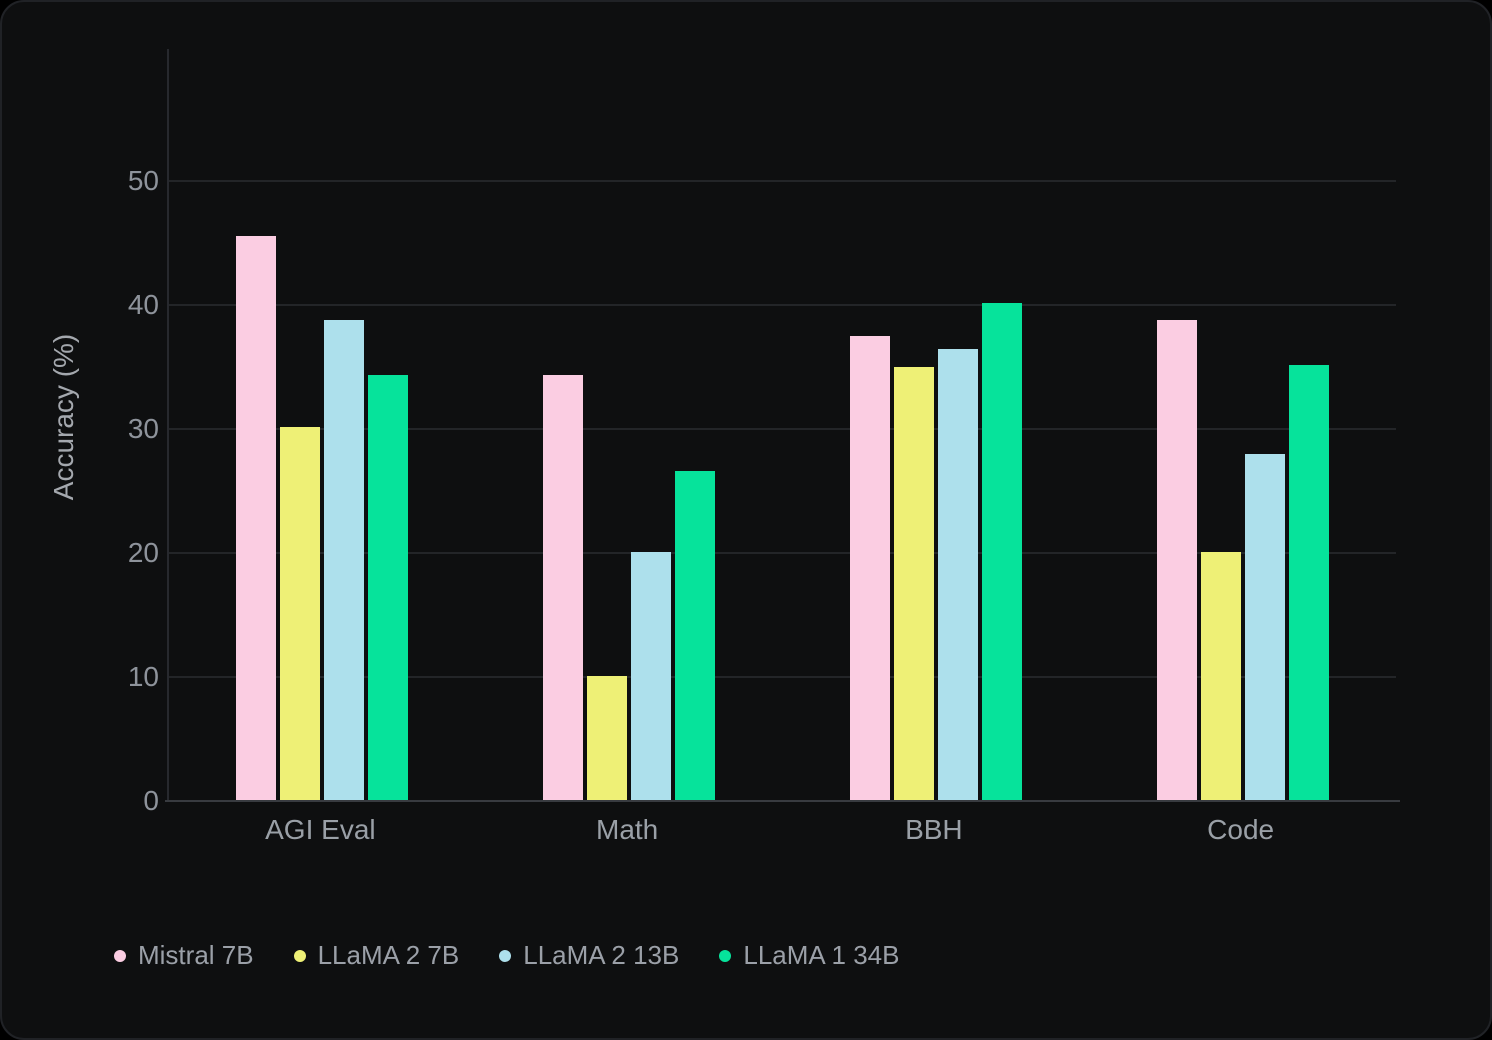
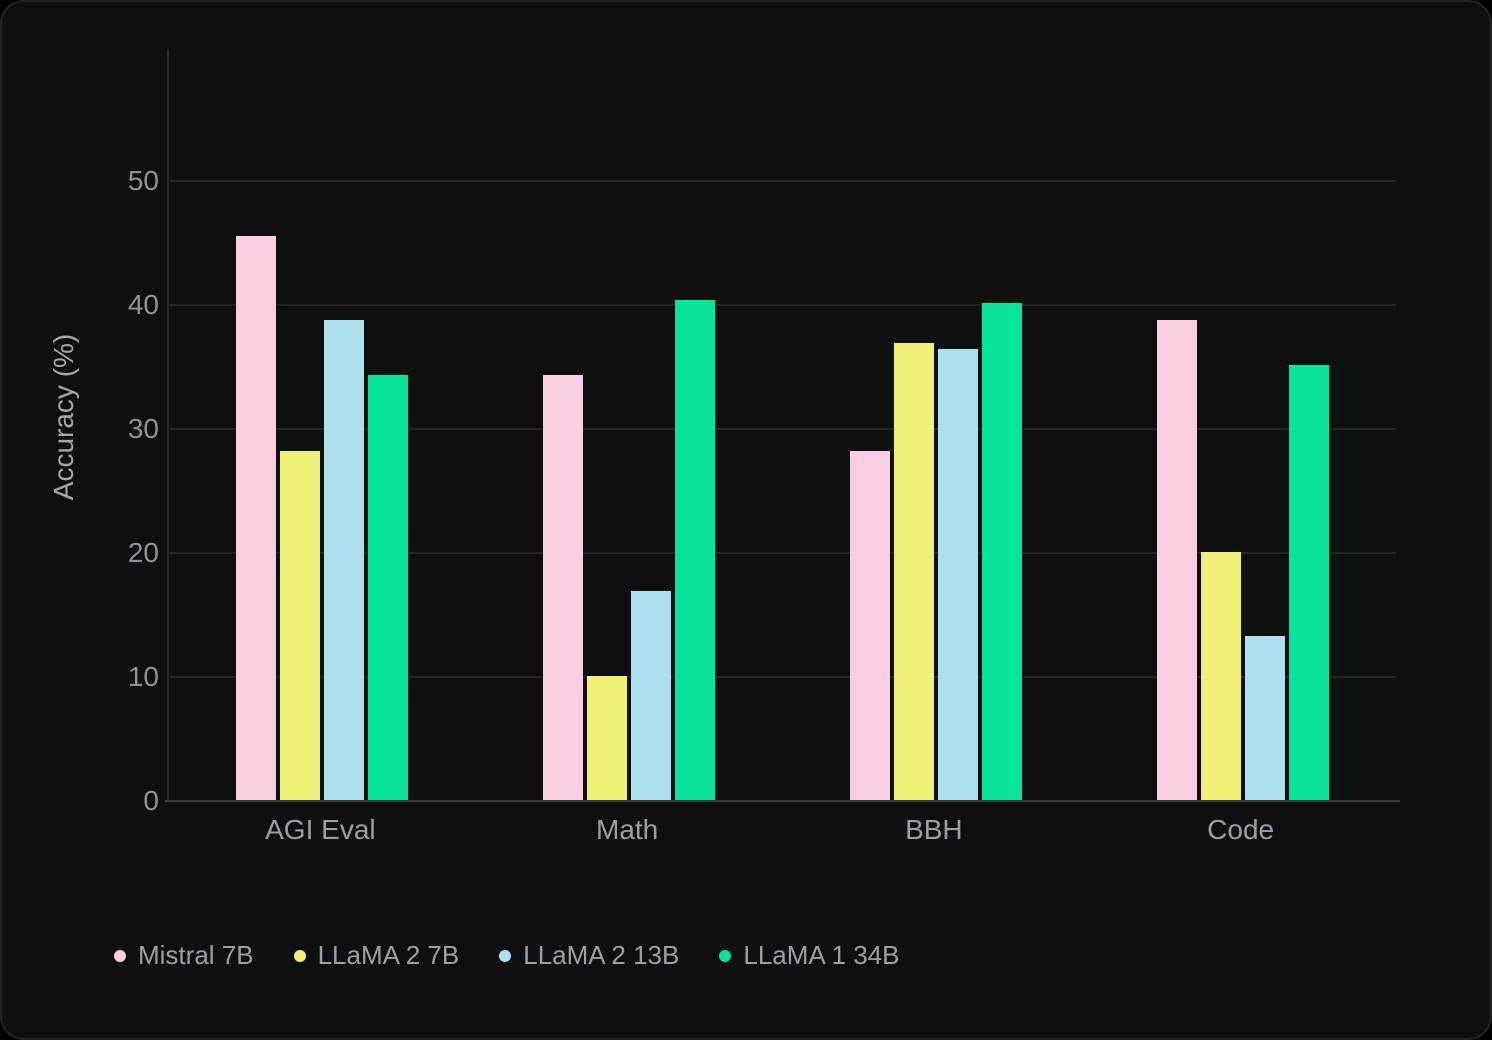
LLaMA 2 7B/AGI Eval: 30.1 -> 28.2
LLaMA 2 13B/Math: 20.1 -> 16.9
LLaMA 1 34B/Math: 26.6 -> 40.4
Mistral 7B/BBH: 37.5 -> 28.2
LLaMA 2 7B/BBH: 35.0 -> 36.9
LLaMA 2 13B/Code: 28.0 -> 13.3
